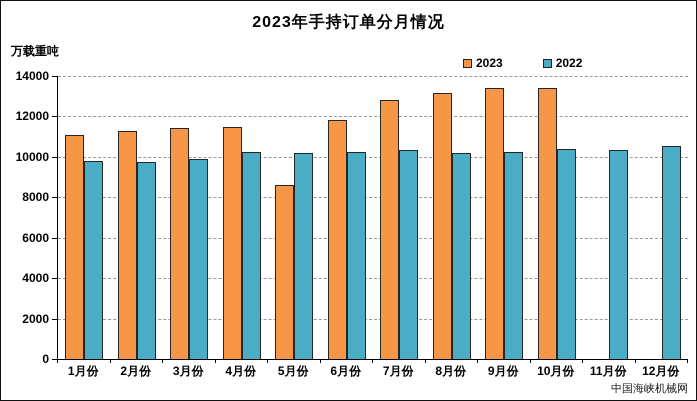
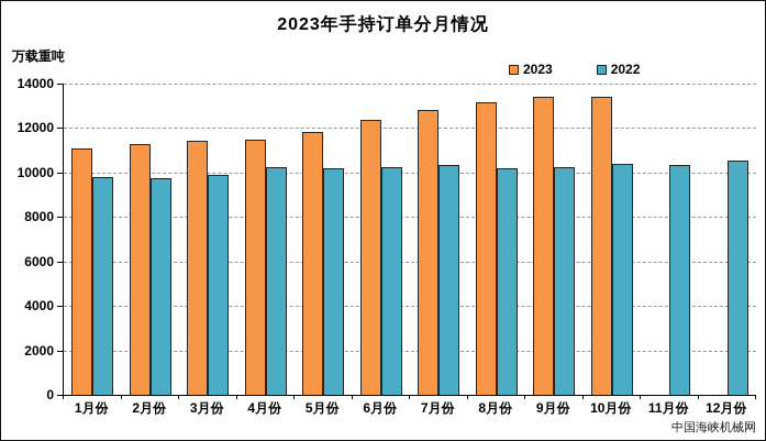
2023/5月份: 8600 -> 11800
2023/6月份: 11800 -> 12400
